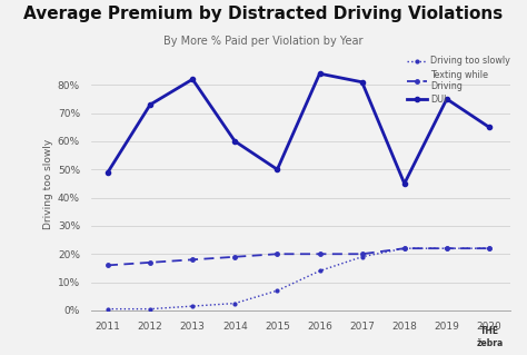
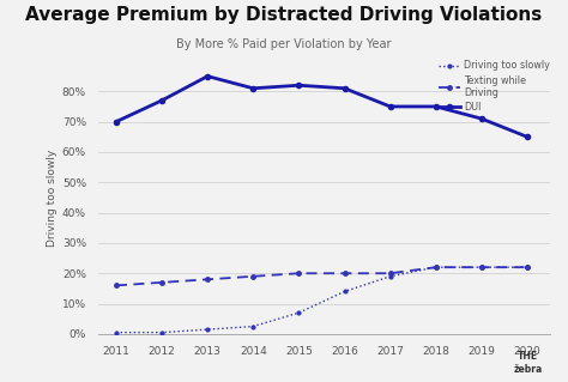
DUI/2011: 49% -> 70%
DUI/2012: 73% -> 77%
DUI/2013: 82% -> 85%
DUI/2014: 60% -> 81%
DUI/2015: 50% -> 82%
DUI/2016: 84% -> 81%
DUI/2017: 81% -> 75%
DUI/2018: 45% -> 75%
DUI/2019: 75% -> 71%
